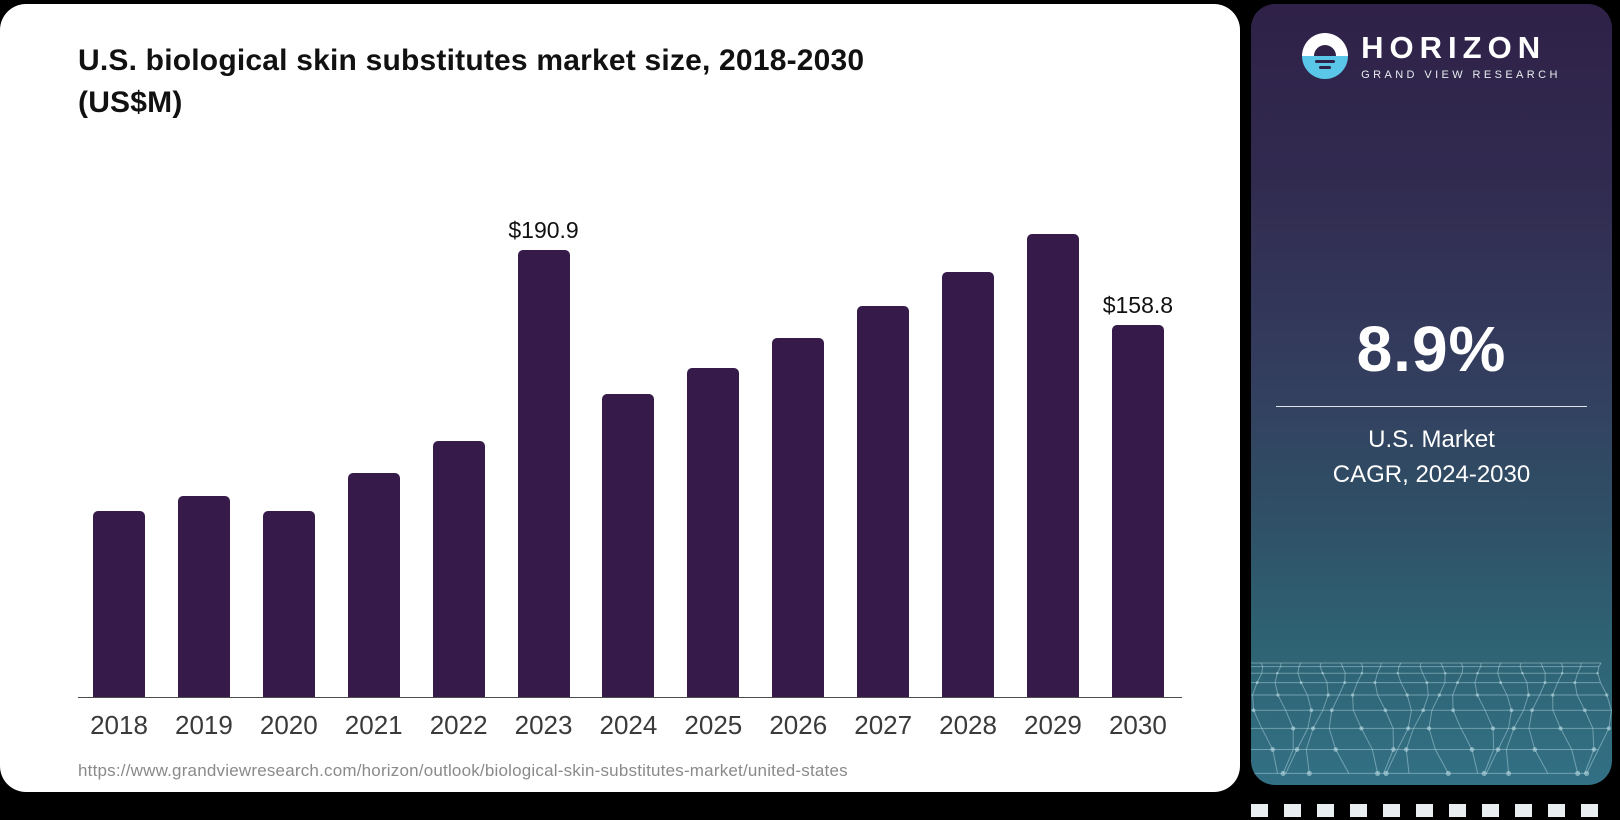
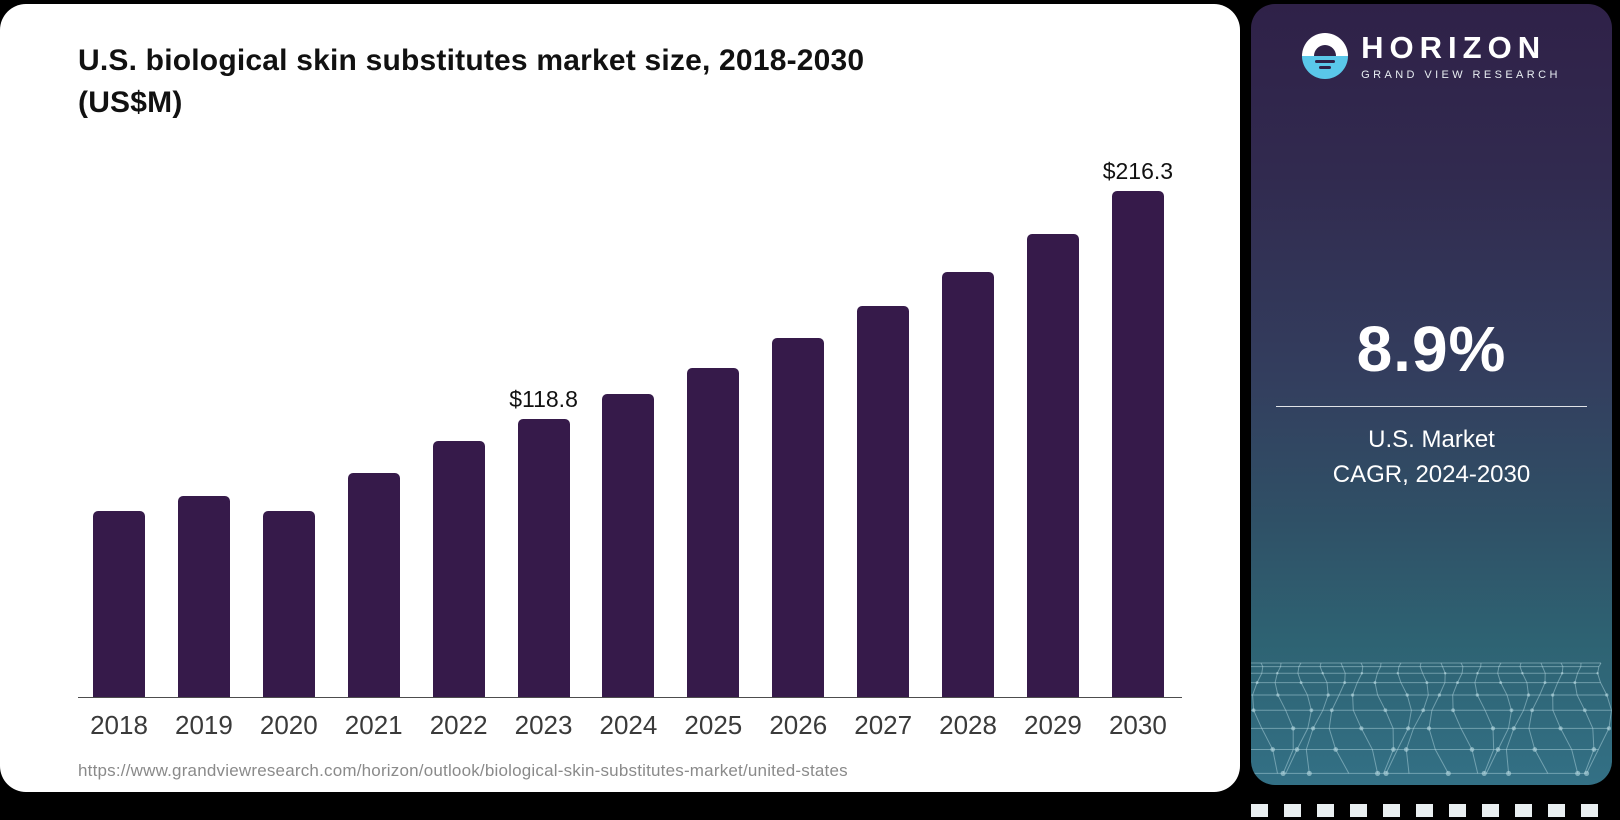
2023: $190.9 -> $118.8
2030: $158.8 -> $216.3
